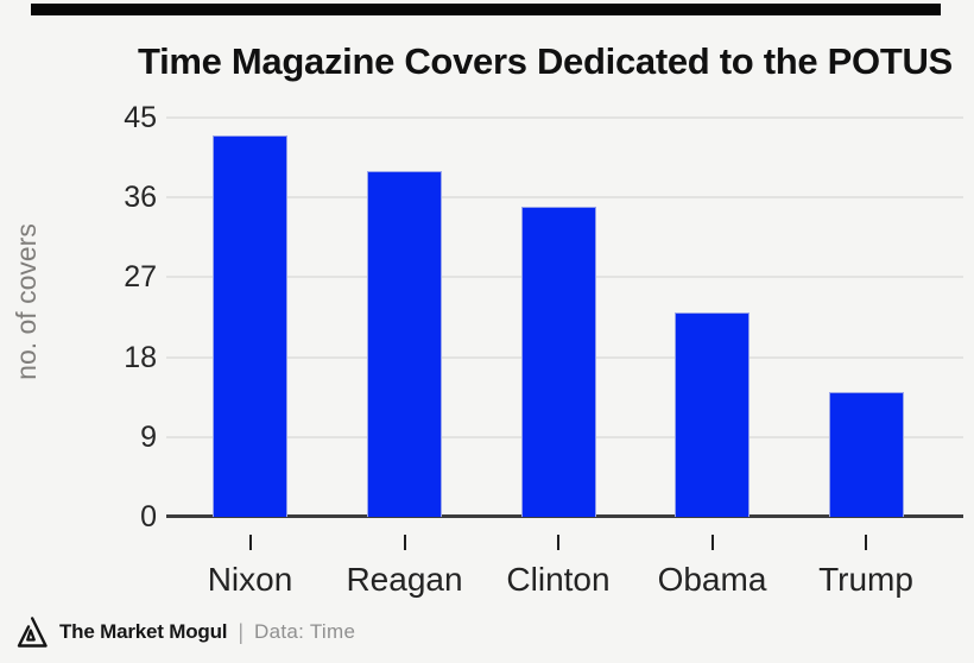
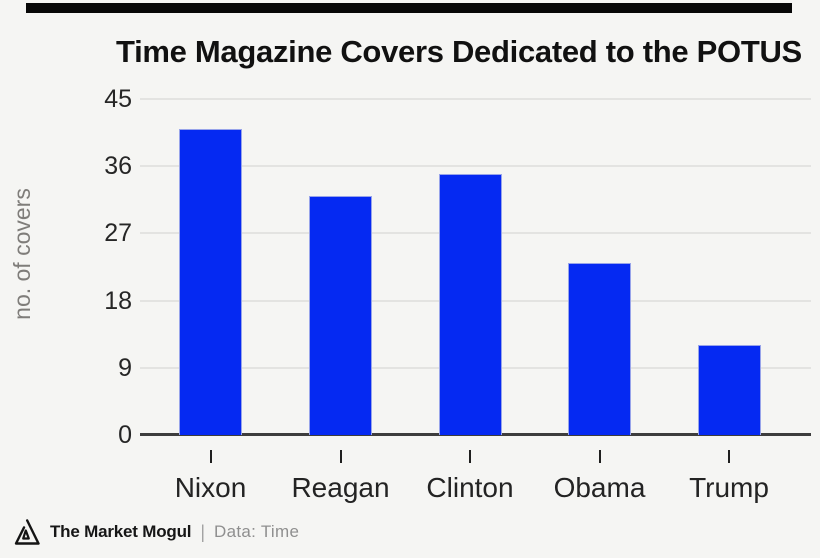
Nixon: 43 -> 41
Reagan: 39 -> 32
Trump: 14 -> 12
